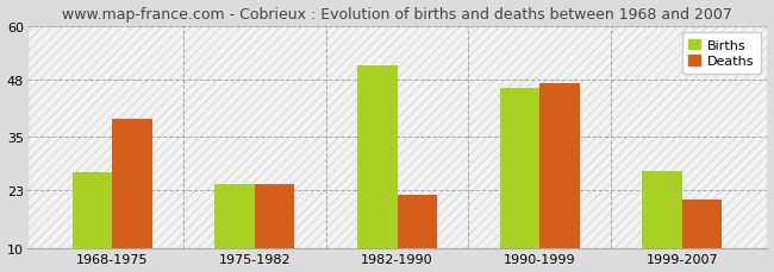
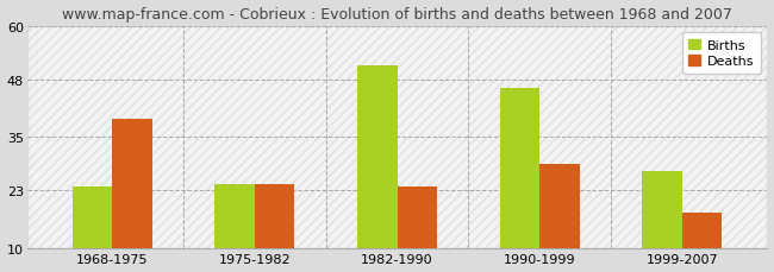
Births/1968-1975: 27.0 -> 24.0
Deaths/1982-1990: 22.0 -> 24.0
Deaths/1990-1999: 47.0 -> 29.0
Deaths/1999-2007: 21.0 -> 18.0
